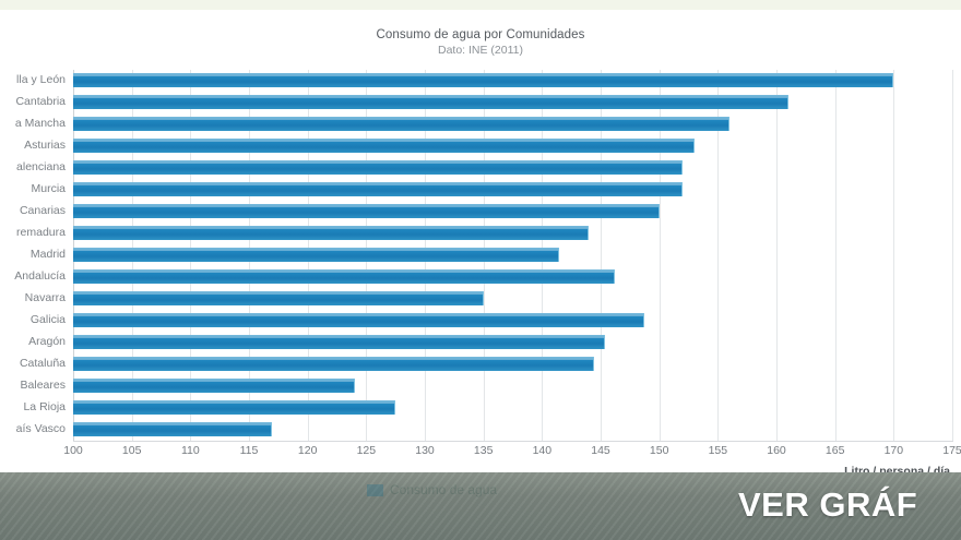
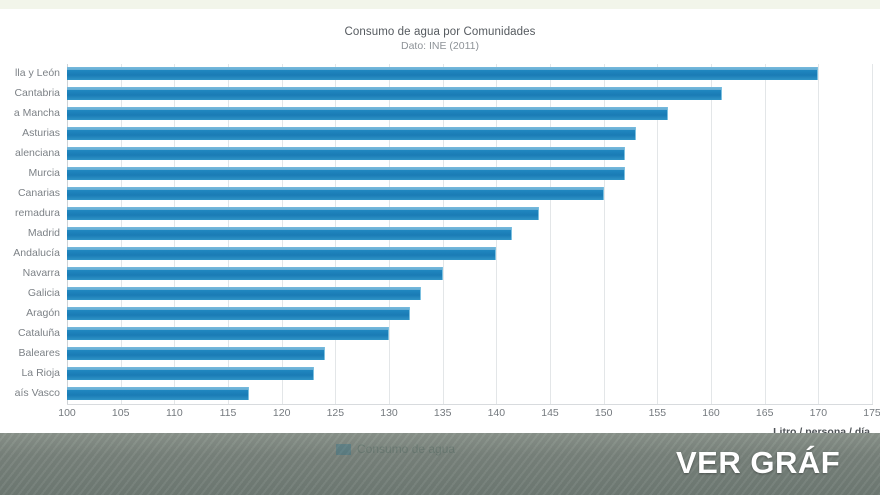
Andalucía: 146.2 -> 140.0
Galicia: 148.7 -> 133.0
Aragón: 145.4 -> 132.0
Cataluña: 144.4 -> 130.0
La Rioja: 127.5 -> 123.0
